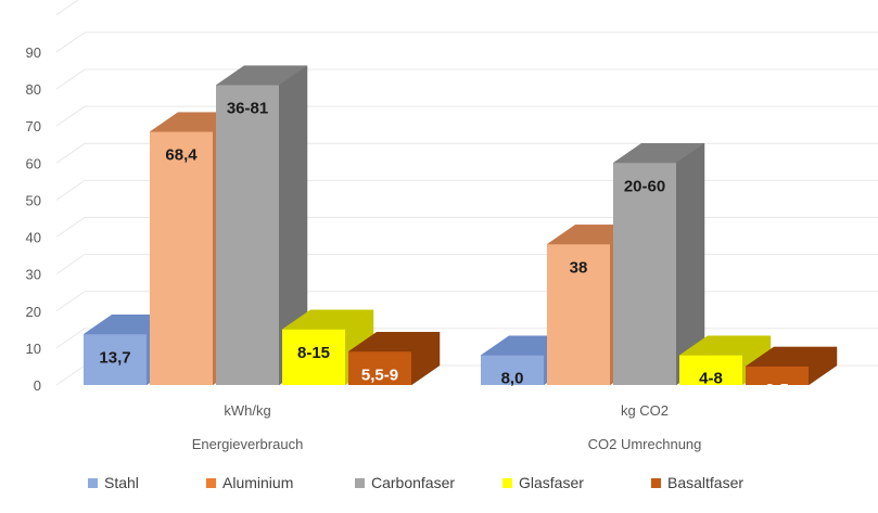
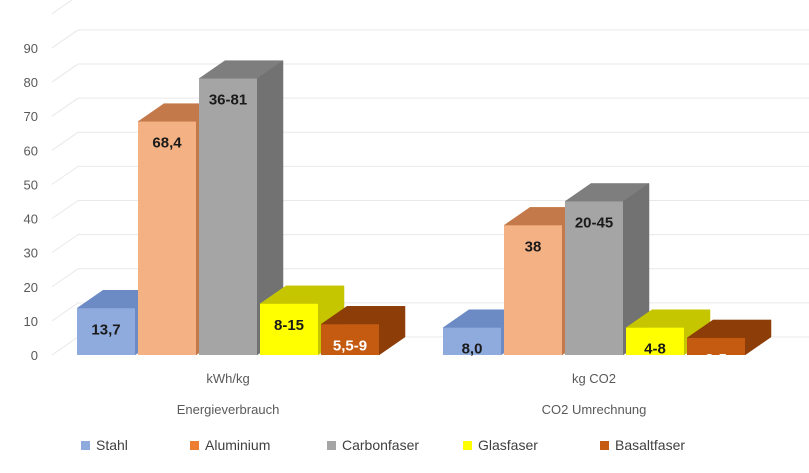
Carbonfaser/kg CO2: 60 -> 45
